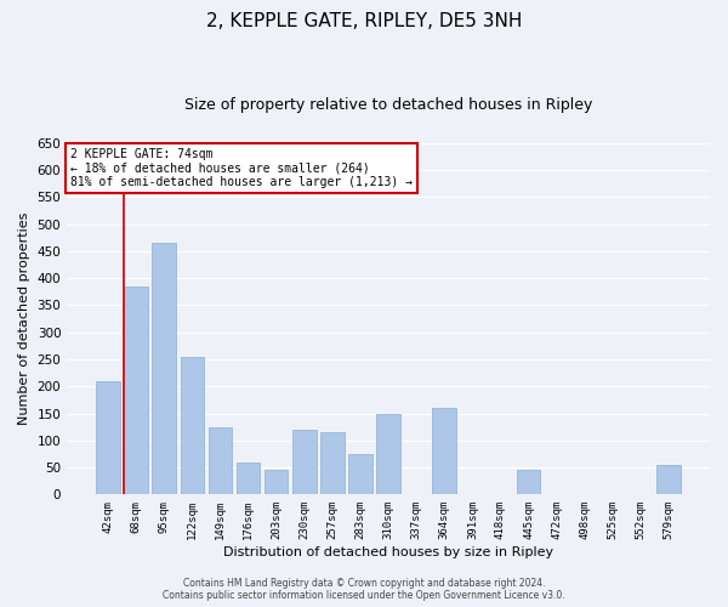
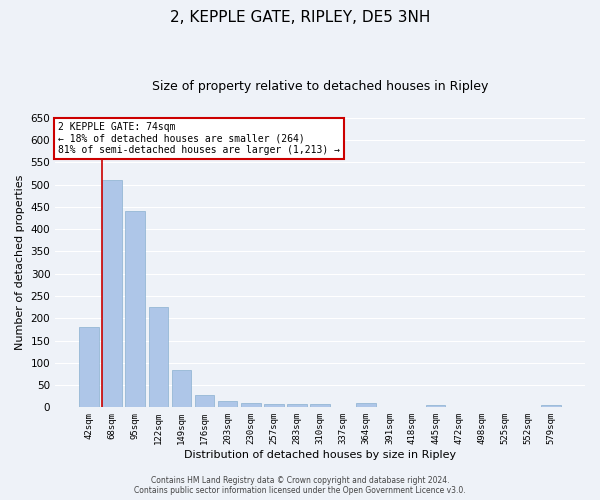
42sqm: 210 -> 180
68sqm: 385 -> 510
95sqm: 465 -> 440
122sqm: 255 -> 225
149sqm: 125 -> 84
176sqm: 60 -> 27
203sqm: 45 -> 14
230sqm: 120 -> 9
257sqm: 115 -> 7
283sqm: 75 -> 7
310sqm: 150 -> 7
364sqm: 160 -> 9
445sqm: 45 -> 5
579sqm: 55 -> 5
